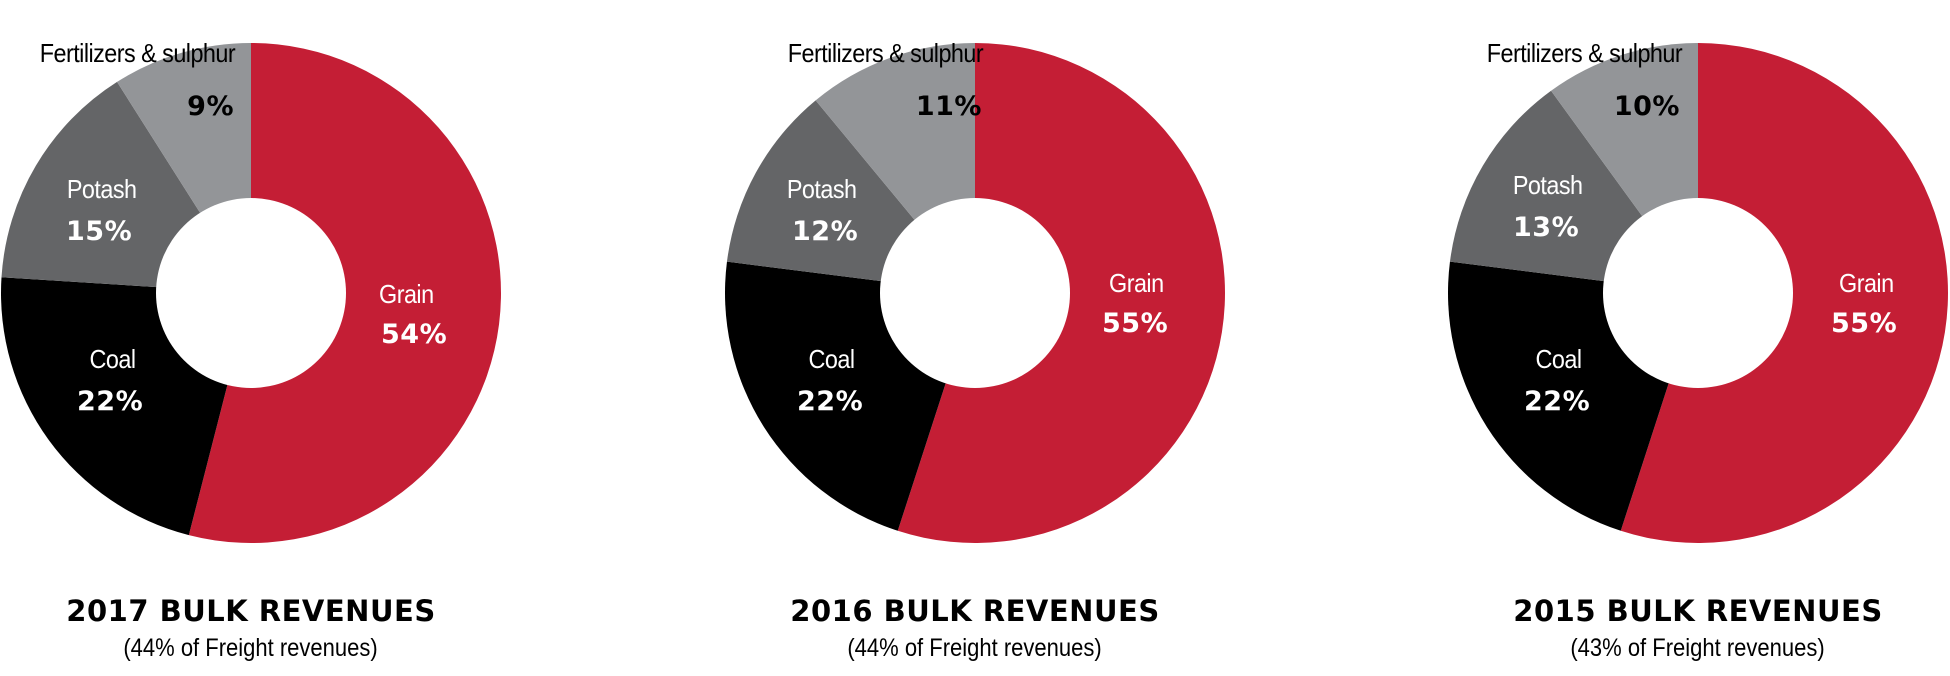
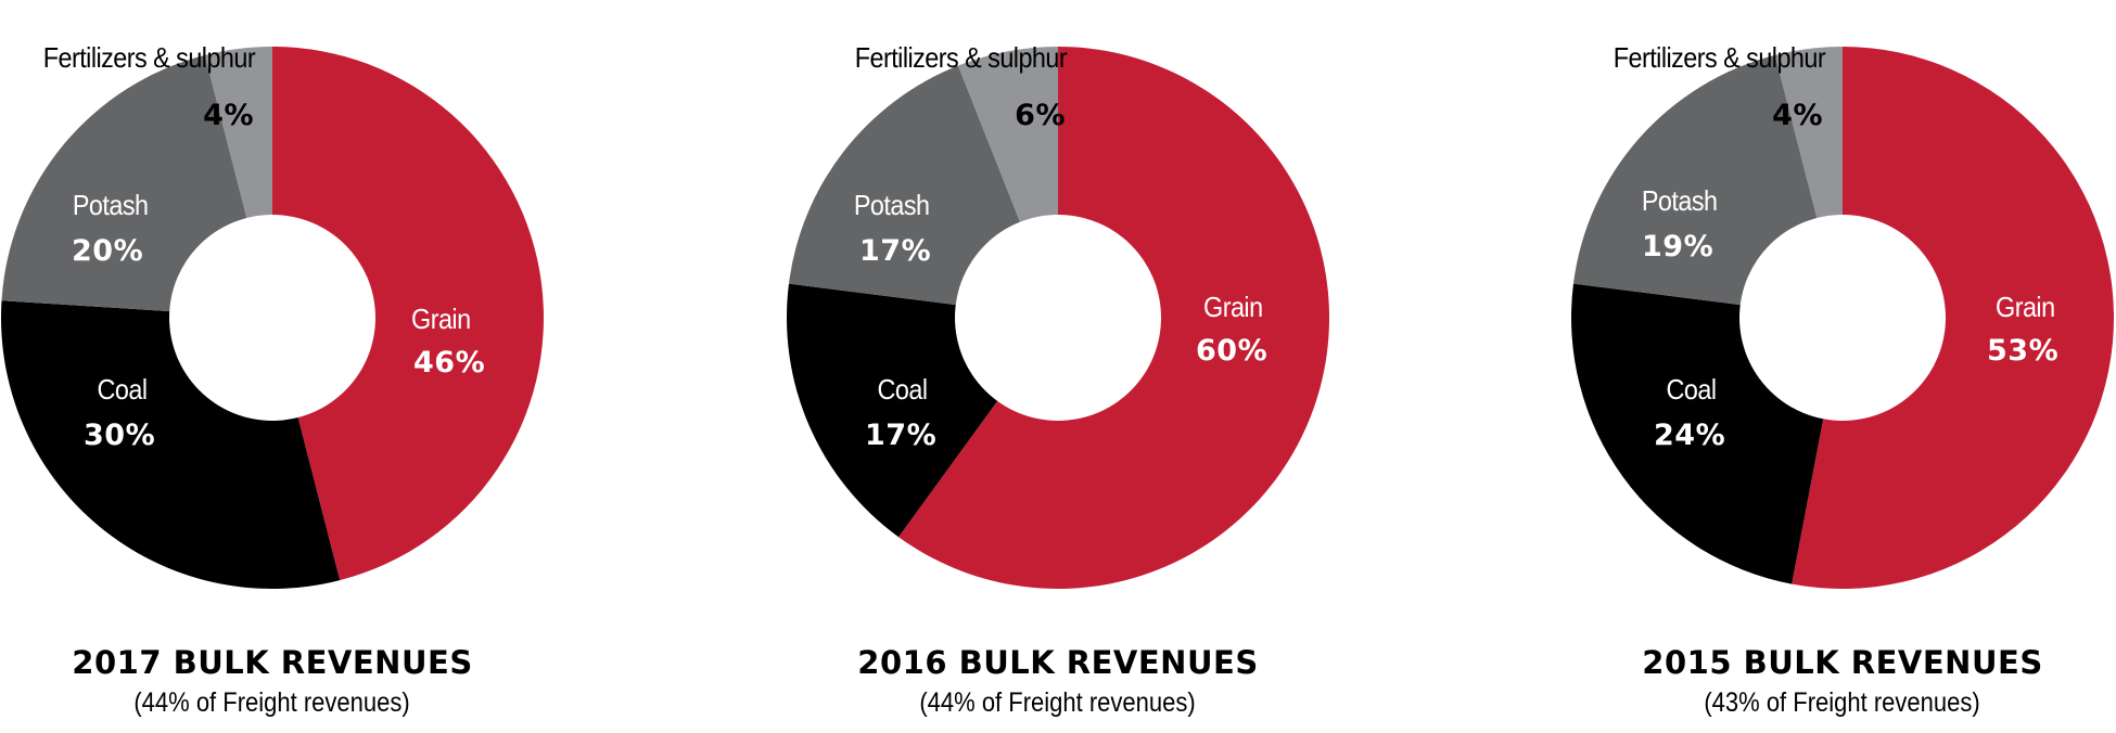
2017 BULK REVENUES/Grain: 54% -> 46%
2017 BULK REVENUES/Coal: 22% -> 30%
2017 BULK REVENUES/Potash: 15% -> 20%
2017 BULK REVENUES/Fertilizers & sulphur: 9% -> 4%
2016 BULK REVENUES/Grain: 55% -> 60%
2016 BULK REVENUES/Coal: 22% -> 17%
2016 BULK REVENUES/Potash: 12% -> 17%
2016 BULK REVENUES/Fertilizers & sulphur: 11% -> 6%
2015 BULK REVENUES/Grain: 55% -> 53%
2015 BULK REVENUES/Coal: 22% -> 24%
2015 BULK REVENUES/Potash: 13% -> 19%
2015 BULK REVENUES/Fertilizers & sulphur: 10% -> 4%
